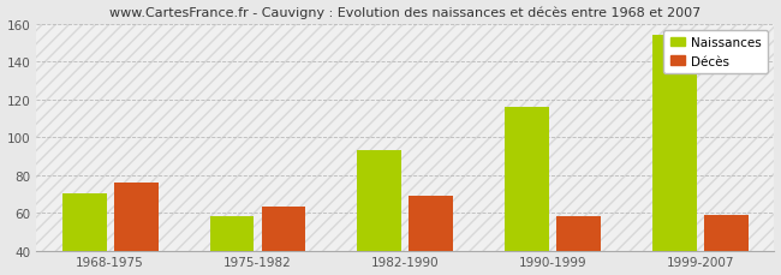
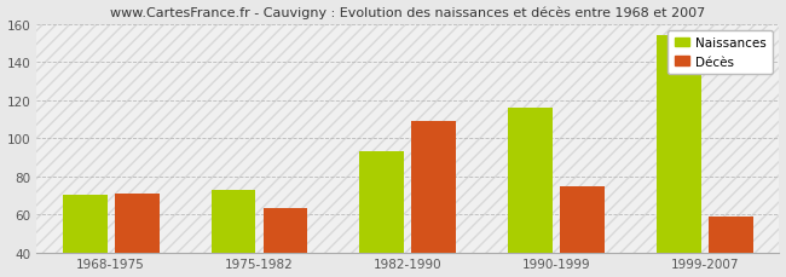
Décès/1968-1975: 76 -> 71
Naissances/1975-1982: 58 -> 73
Décès/1982-1990: 69 -> 109
Décès/1990-1999: 58 -> 75
